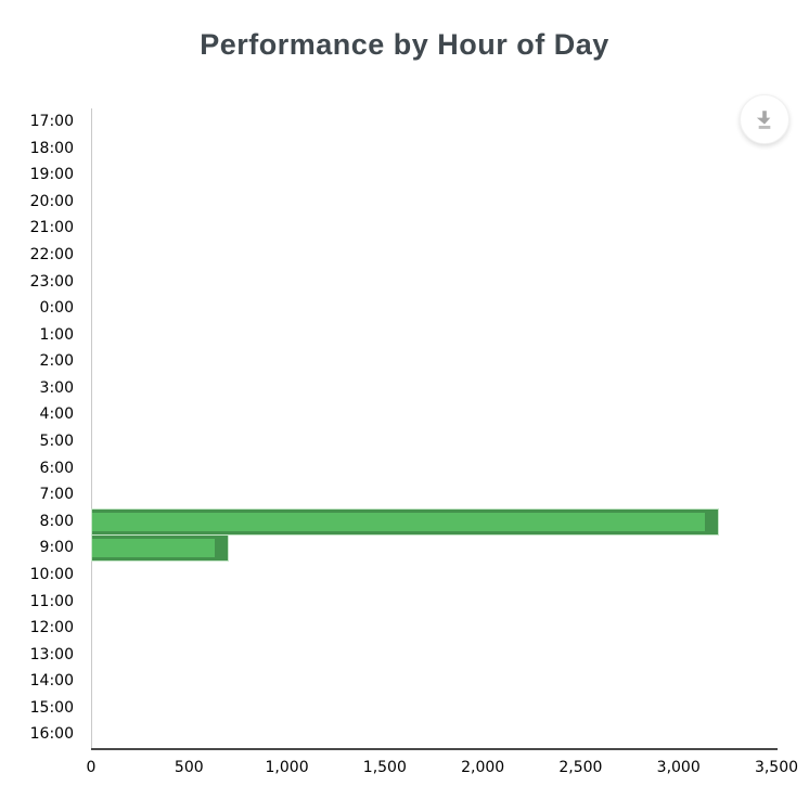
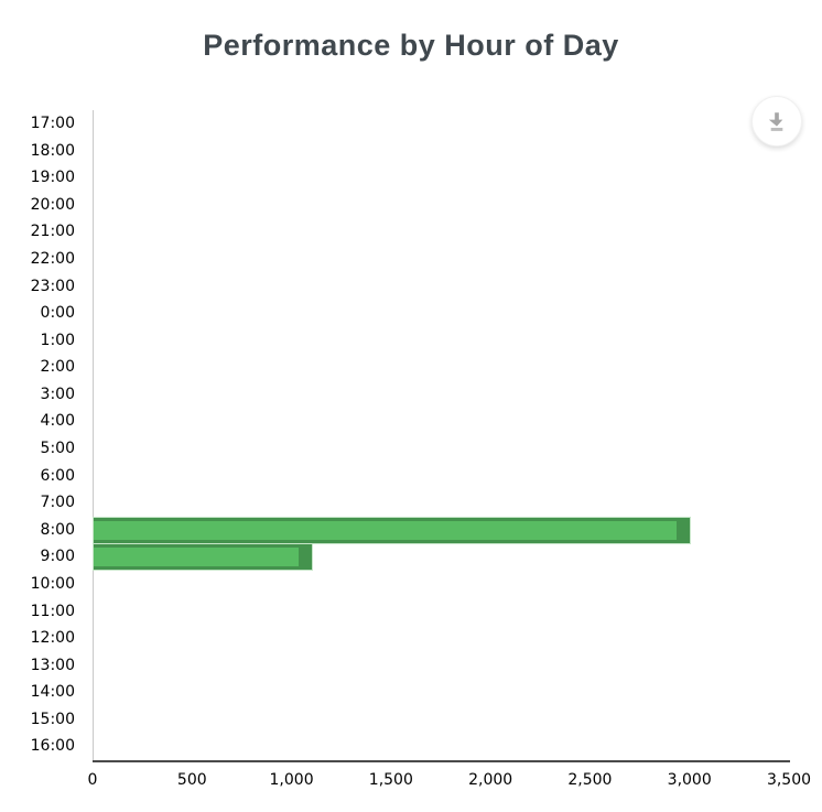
8:00: 3200 -> 3000
9:00: 700 -> 1100
